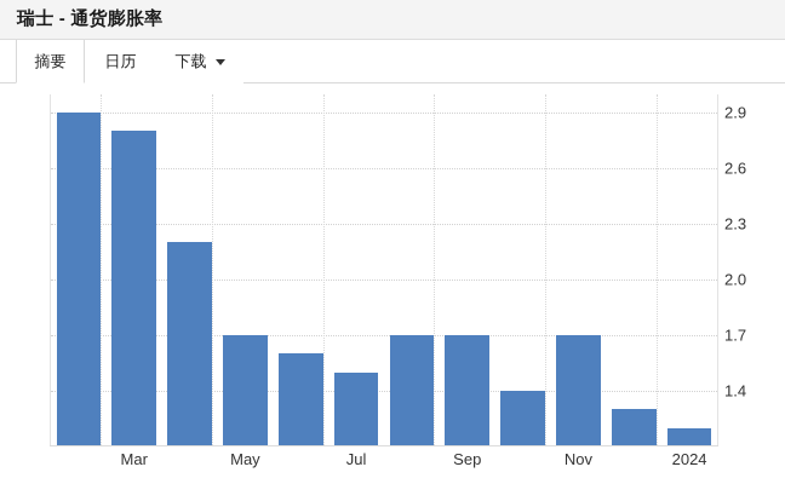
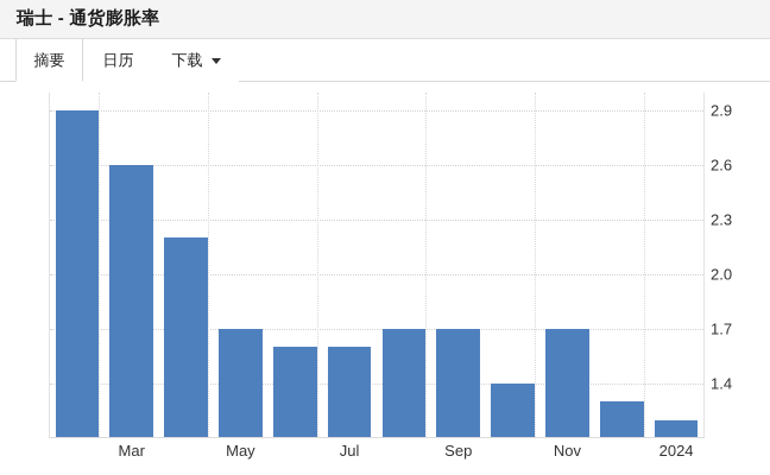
Mar: 2.8 -> 2.6
Jul: 1.5 -> 1.6
